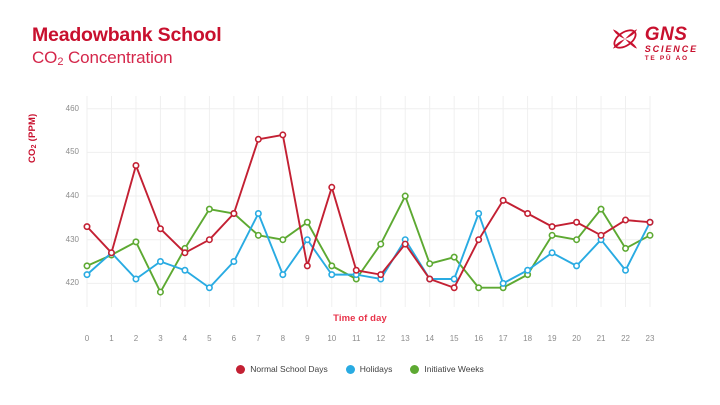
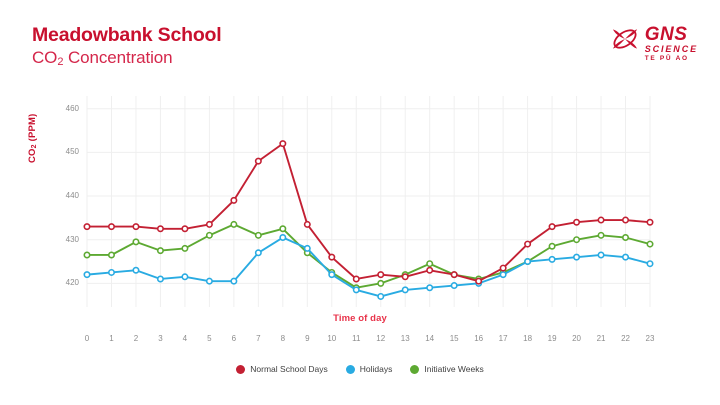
Initiative Weeks/0: 424 -> 426
Normal School Days/1: 427 -> 433
Holidays/1: 427 -> 422
Normal School Days/2: 447 -> 433
Holidays/2: 421 -> 423
Holidays/3: 425 -> 421
Initiative Weeks/3: 418 -> 428
Normal School Days/4: 427 -> 432
Holidays/4: 423 -> 422
Normal School Days/5: 430 -> 434
Holidays/5: 419 -> 420
Initiative Weeks/5: 437 -> 431
Normal School Days/6: 436 -> 439
Holidays/6: 425 -> 420
Initiative Weeks/6: 436 -> 434
Normal School Days/7: 453 -> 448
Holidays/7: 436 -> 427
Normal School Days/8: 454 -> 452
Holidays/8: 422 -> 430
Initiative Weeks/8: 430 -> 432
Normal School Days/9: 424 -> 434
Holidays/9: 430 -> 428
Initiative Weeks/9: 434 -> 427
Normal School Days/10: 442 -> 426
Initiative Weeks/10: 424 -> 422
Normal School Days/11: 423 -> 421
Holidays/11: 422 -> 418
Initiative Weeks/11: 421 -> 419
Holidays/12: 421 -> 417
Initiative Weeks/12: 429 -> 420
Normal School Days/13: 429 -> 422
Holidays/13: 430 -> 418
Initiative Weeks/13: 440 -> 422
Normal School Days/14: 421 -> 423
Holidays/14: 421 -> 419
Normal School Days/15: 419 -> 422
Holidays/15: 421 -> 420
Initiative Weeks/15: 426 -> 422
Normal School Days/16: 430 -> 420
Holidays/16: 436 -> 420
Initiative Weeks/16: 419 -> 421
Normal School Days/17: 439 -> 424
Holidays/17: 420 -> 422
Initiative Weeks/17: 419 -> 422
Normal School Days/18: 436 -> 429
Holidays/18: 423 -> 425
Initiative Weeks/18: 422 -> 425
Holidays/19: 427 -> 426
Initiative Weeks/19: 431 -> 428
Holidays/20: 424 -> 426
Normal School Days/21: 431 -> 434
Holidays/21: 430 -> 426
Initiative Weeks/21: 437 -> 431
Holidays/22: 423 -> 426
Initiative Weeks/22: 428 -> 430
Holidays/23: 434 -> 424
Initiative Weeks/23: 431 -> 429
